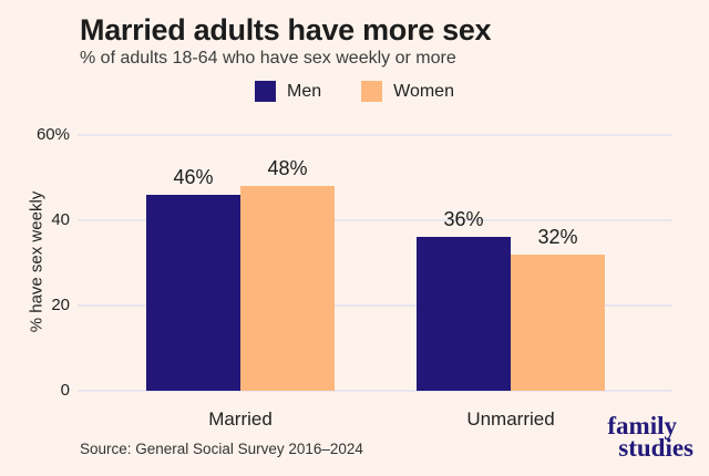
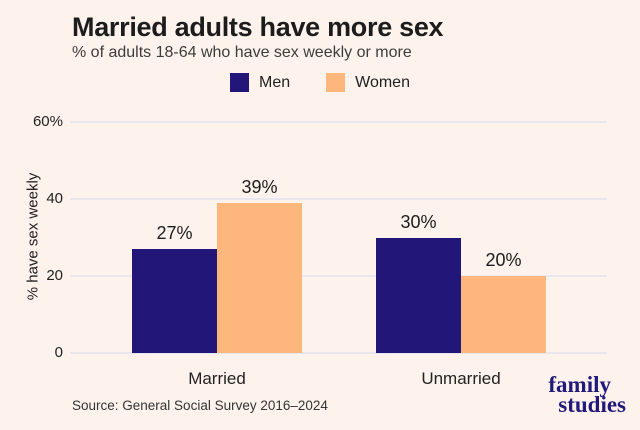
Men/Married: 46% -> 27%
Women/Married: 48% -> 39%
Men/Unmarried: 36% -> 30%
Women/Unmarried: 32% -> 20%
